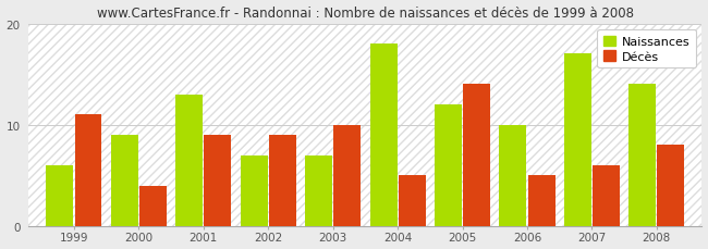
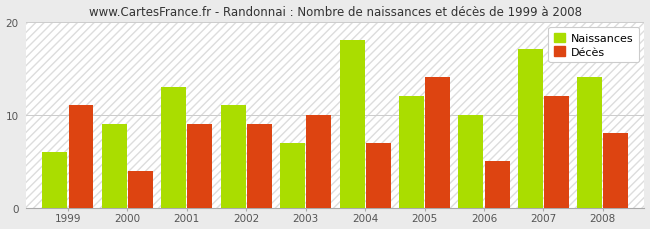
Naissances/2002: 7 -> 11
Décès/2004: 5 -> 7
Décès/2007: 6 -> 12
